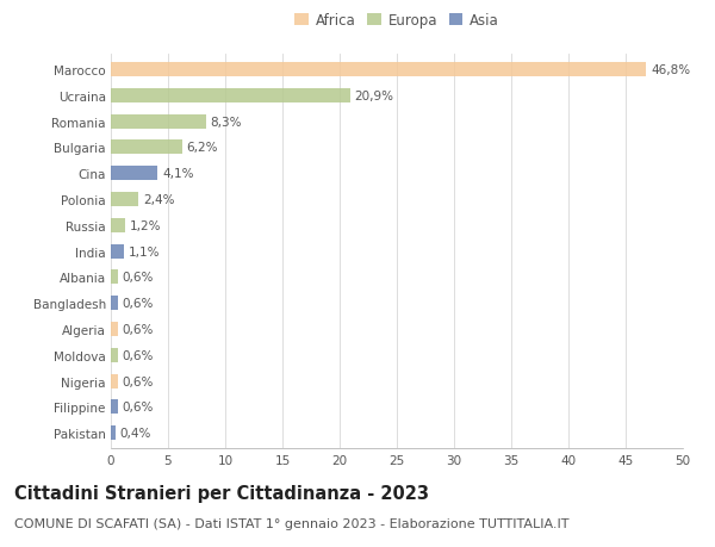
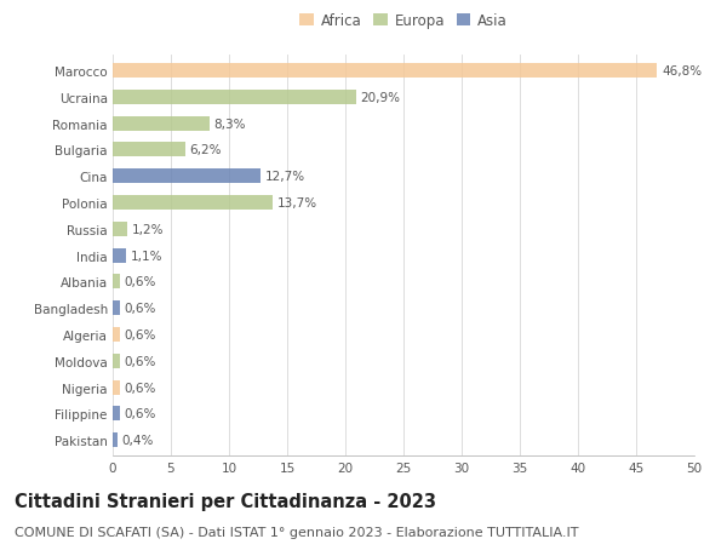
Cina: 4,1% -> 12,7%
Polonia: 2,4% -> 13,7%
